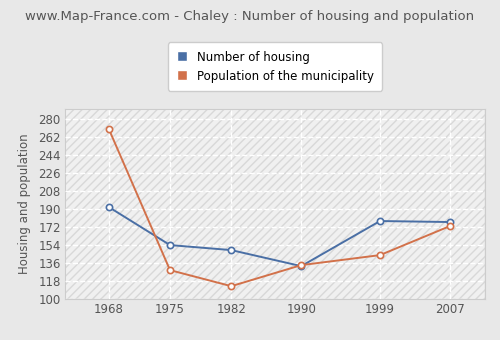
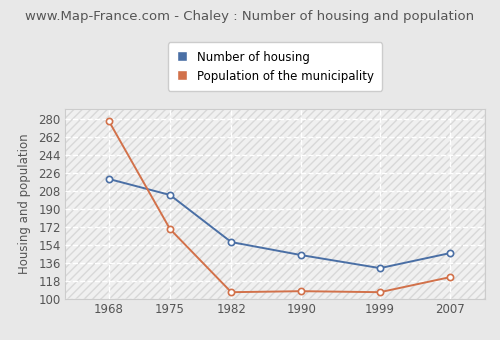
Number of housing/1968: 192 -> 220
Population of the municipality/1968: 270 -> 278
Number of housing/1975: 154 -> 204
Population of the municipality/1975: 129 -> 170
Number of housing/1982: 149 -> 157
Population of the municipality/1982: 113 -> 107
Number of housing/1990: 133 -> 144
Population of the municipality/1990: 134 -> 108
Number of housing/1999: 178 -> 131
Population of the municipality/1999: 144 -> 107
Number of housing/2007: 177 -> 146
Population of the municipality/2007: 173 -> 122
